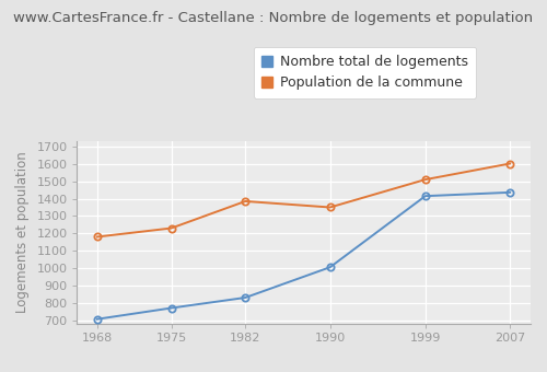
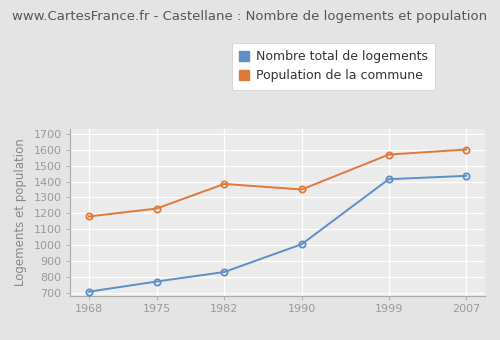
Population de la commune/1999: 1510 -> 1570
